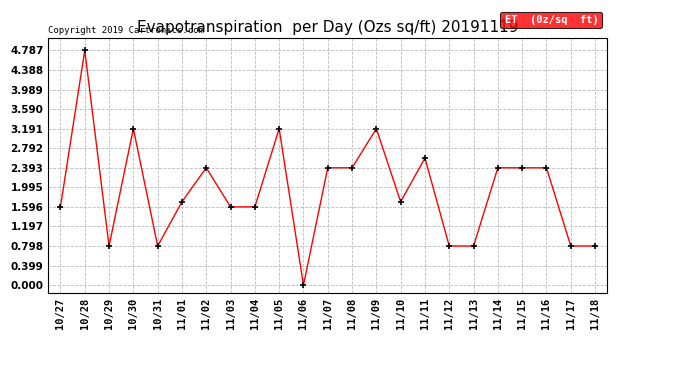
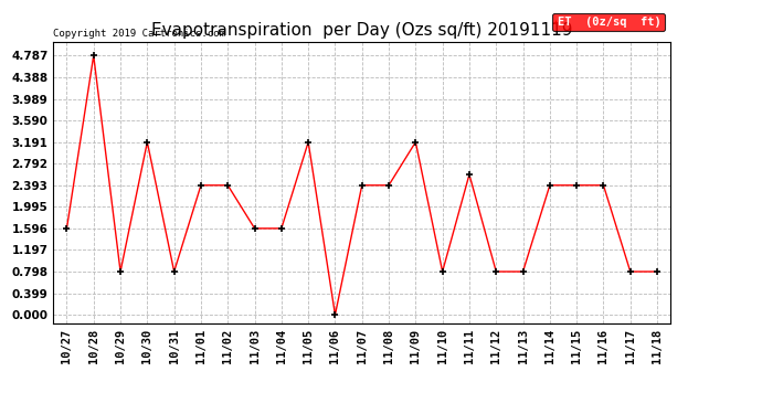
11/01: 1.70 -> 2.39
11/10: 1.70 -> 0.80
